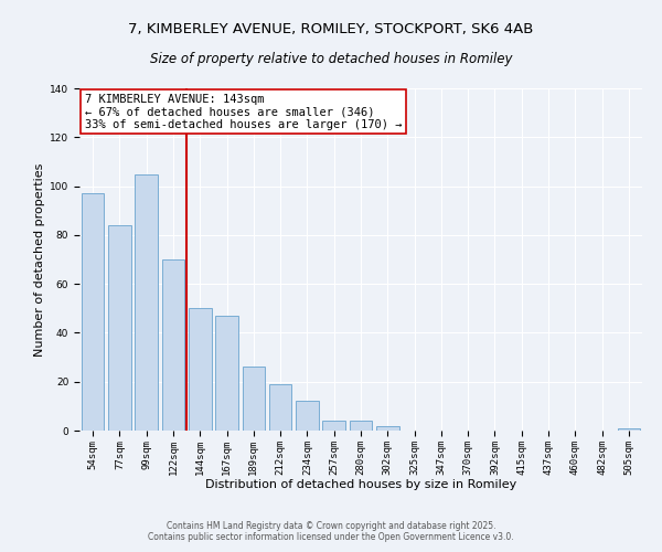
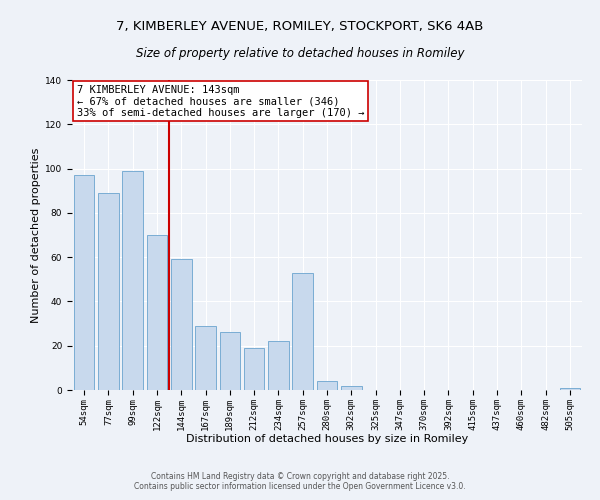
77sqm: 84 -> 89
99sqm: 105 -> 99
144sqm: 50 -> 59
167sqm: 47 -> 29
234sqm: 12 -> 22
257sqm: 4 -> 53
